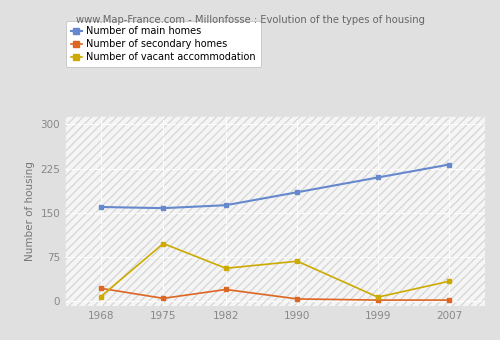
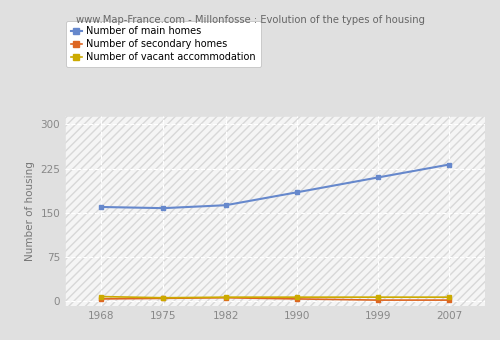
Number of secondary homes/1968: 22 -> 4
Number of vacant accommodation/1975: 98 -> 6
Number of secondary homes/1982: 20 -> 6
Number of vacant accommodation/1982: 56 -> 7
Number of vacant accommodation/1990: 68 -> 7
Number of vacant accommodation/2007: 34 -> 7
